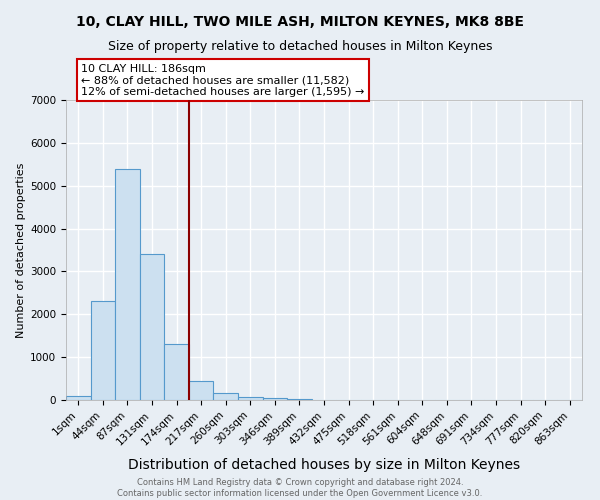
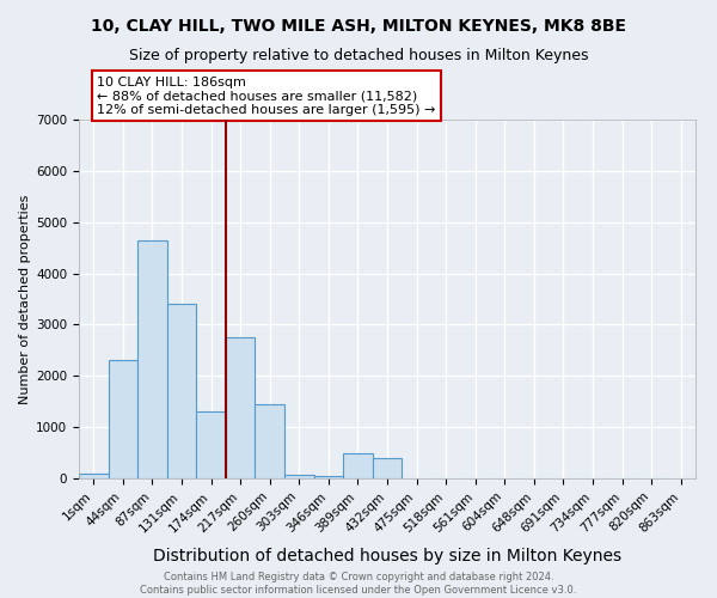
87sqm: 5400 -> 4650
217sqm: 450 -> 2750
260sqm: 180 -> 1450
389sqm: 30 -> 500
432sqm: 0 -> 400
